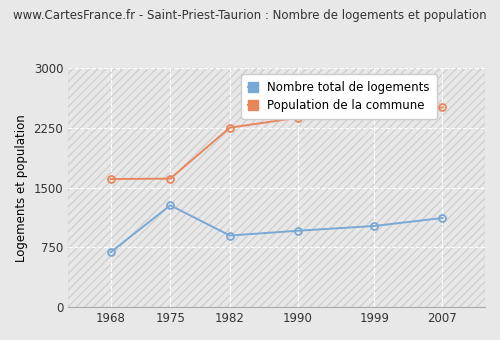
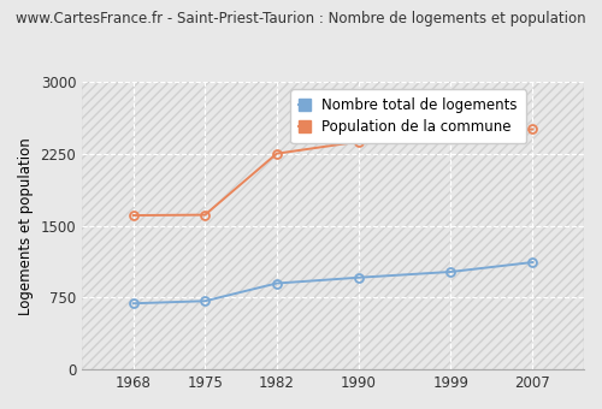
Nombre total de logements/1975: 1280 -> 720
